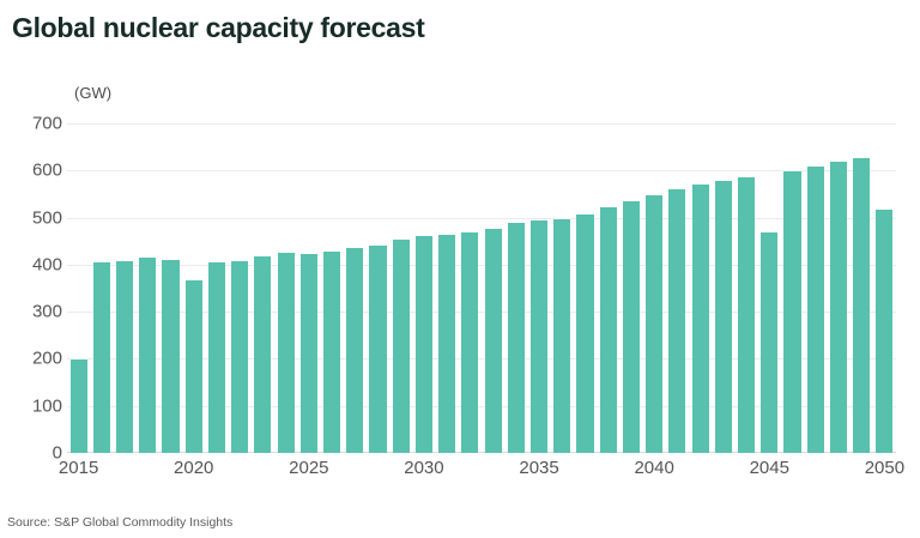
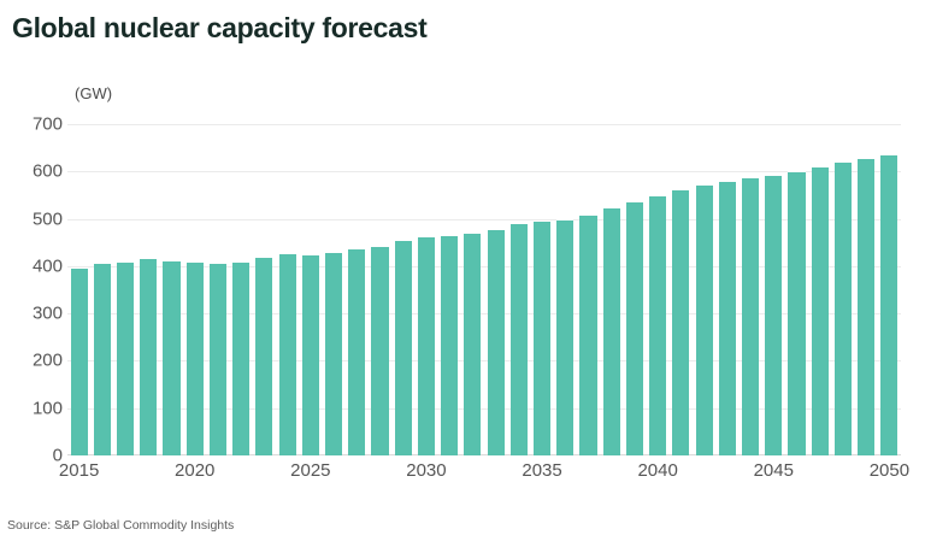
2015: 200 -> 400
2020: 370 -> 410
2045: 470 -> 590
2050: 520 -> 640
